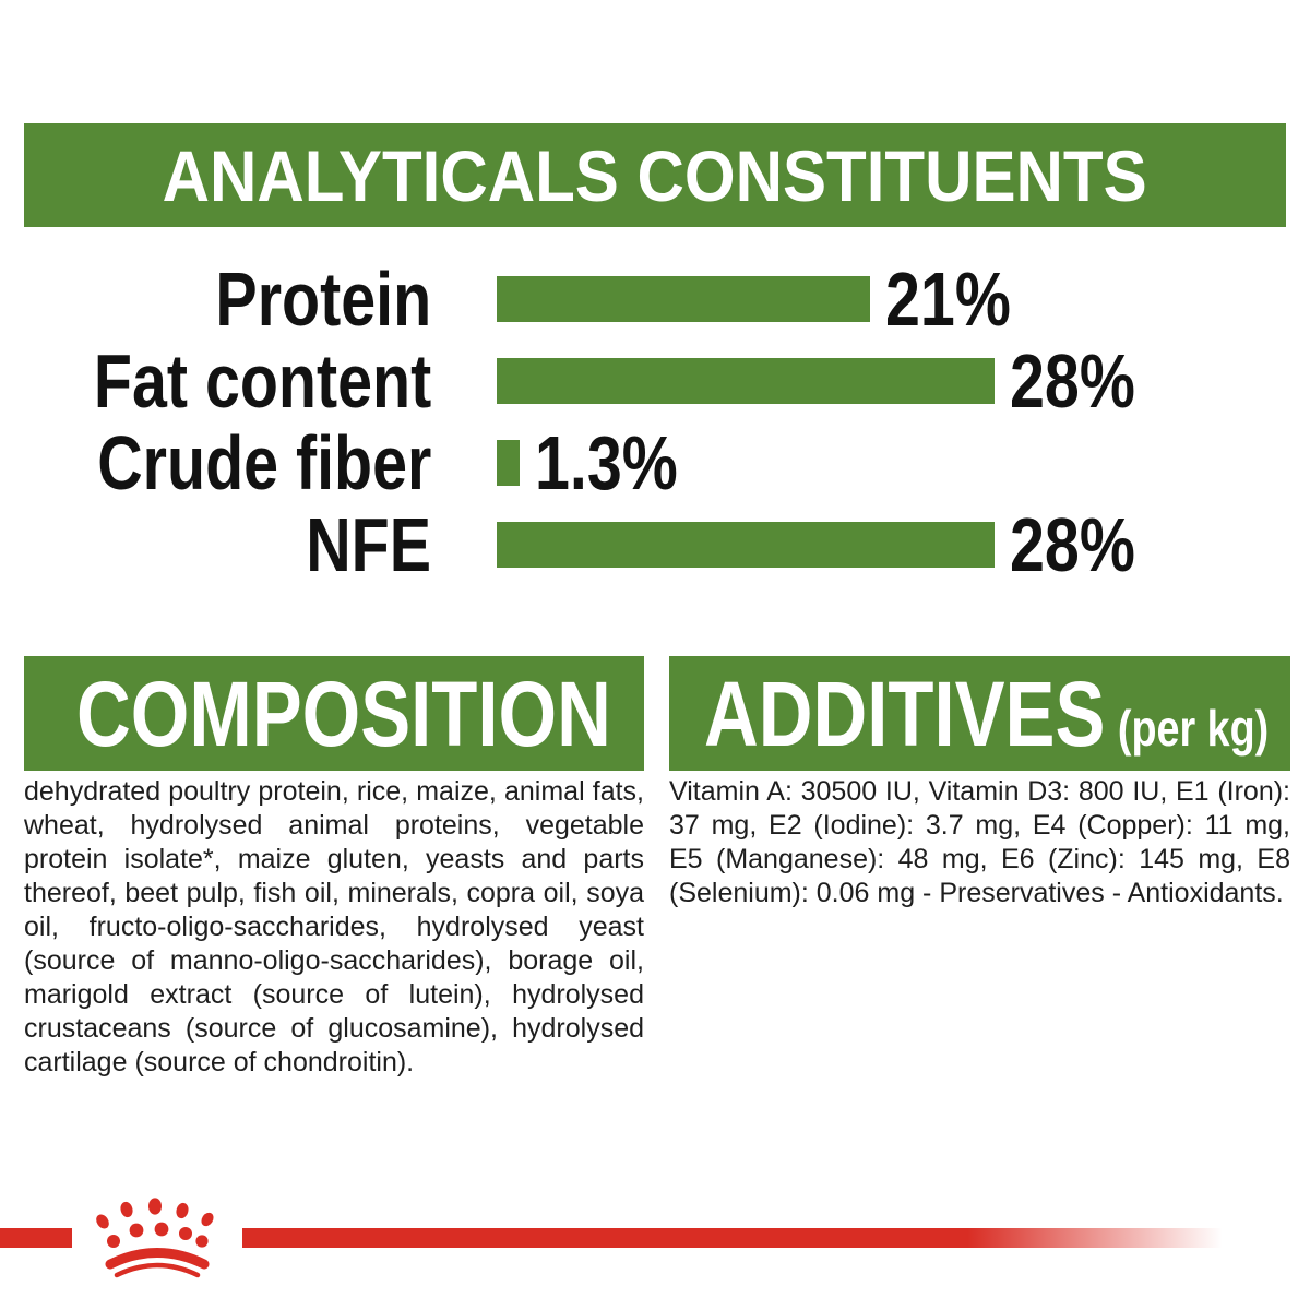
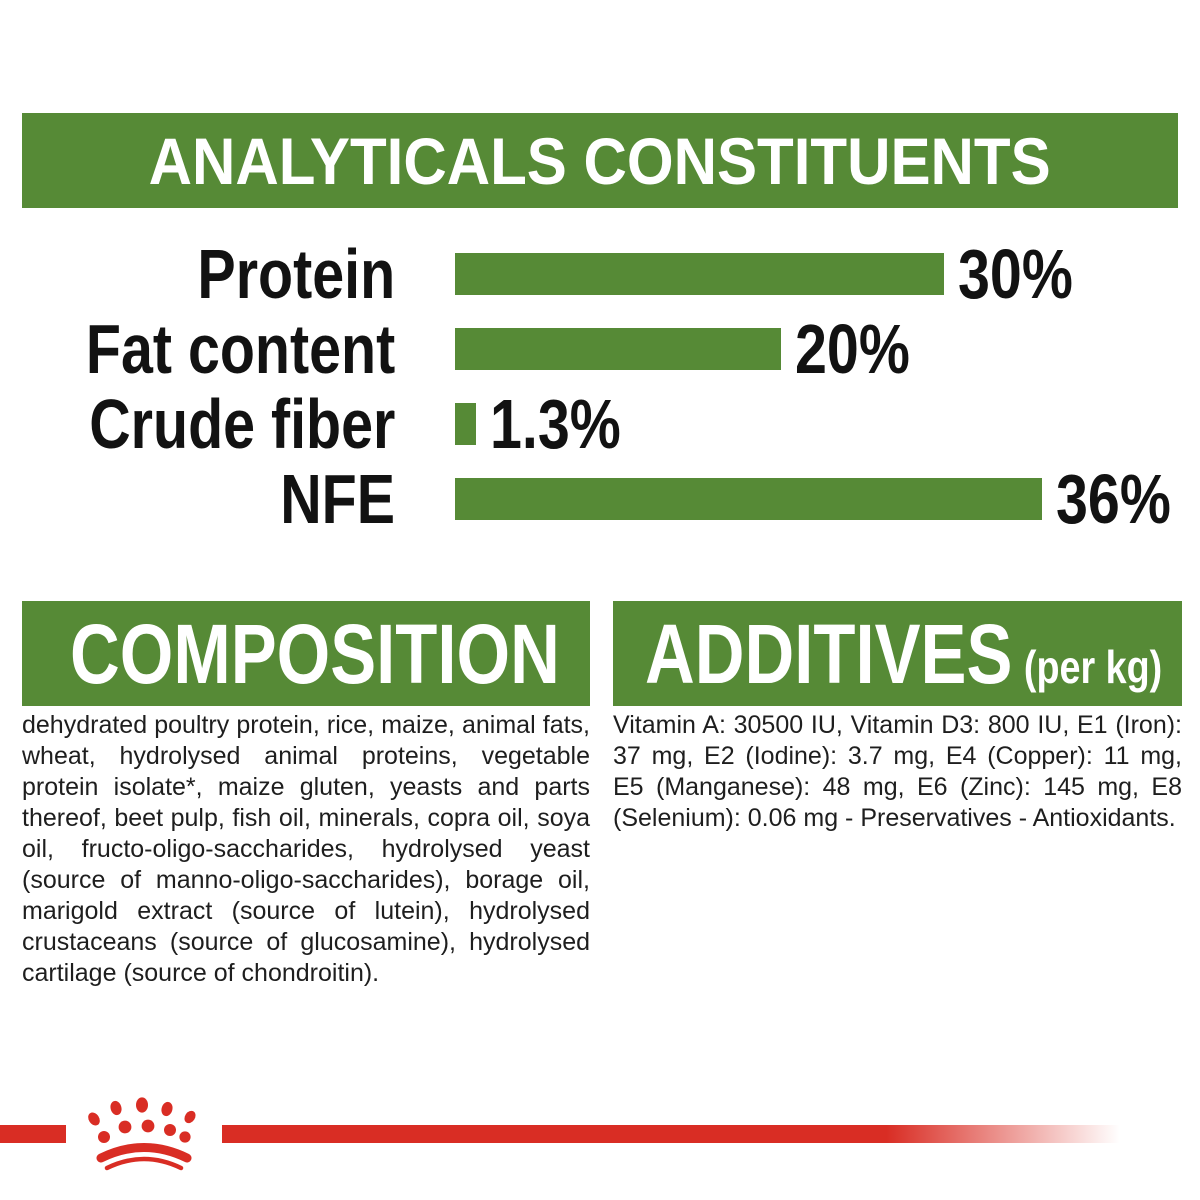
Protein: 21% -> 30%
Fat content: 28% -> 20%
NFE: 28% -> 36%
